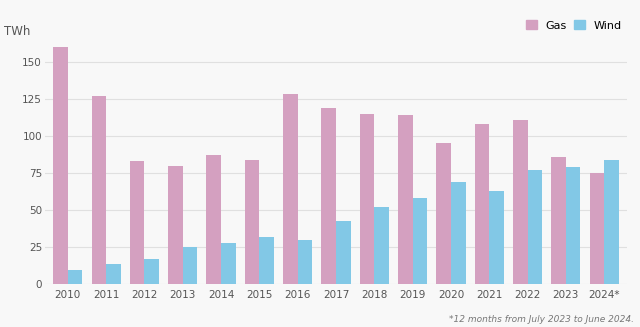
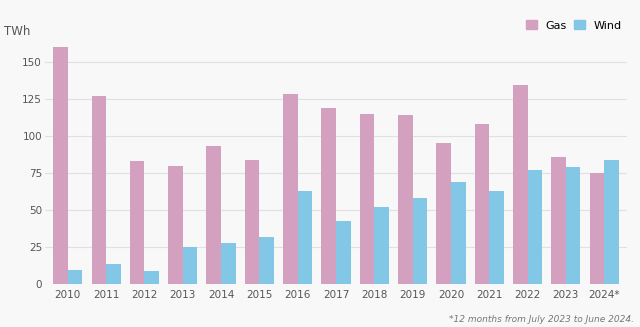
Wind/2012: 17 -> 9
Gas/2014: 87 -> 93
Wind/2016: 30 -> 63
Gas/2022: 111 -> 134
